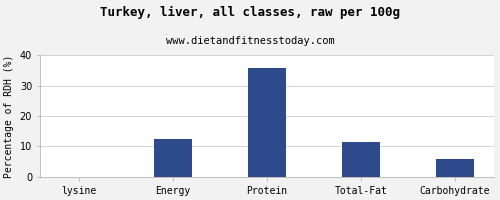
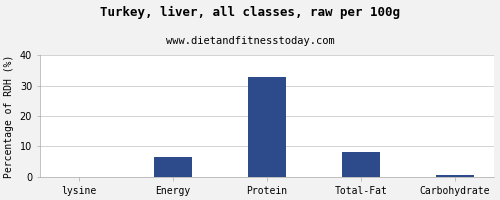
Energy: 12.5 -> 6.5
Protein: 36.0 -> 33.0
Total-Fat: 11.5 -> 8.2
Carbohydrate: 6.0 -> 0.5
